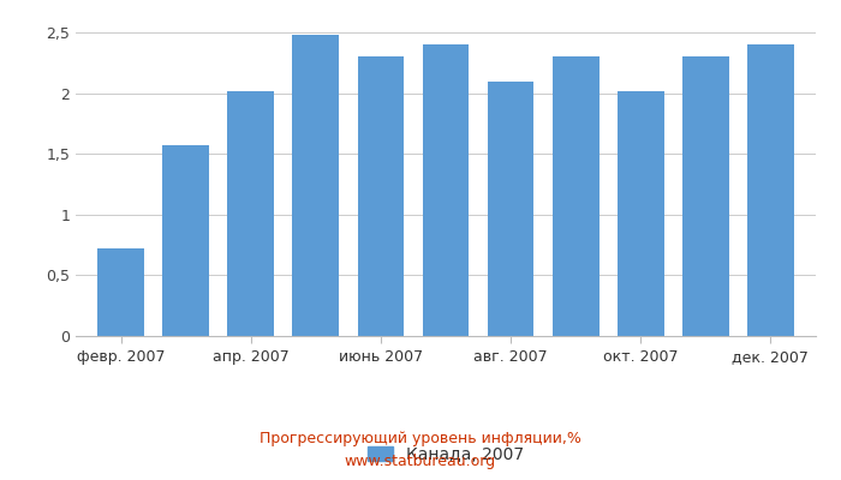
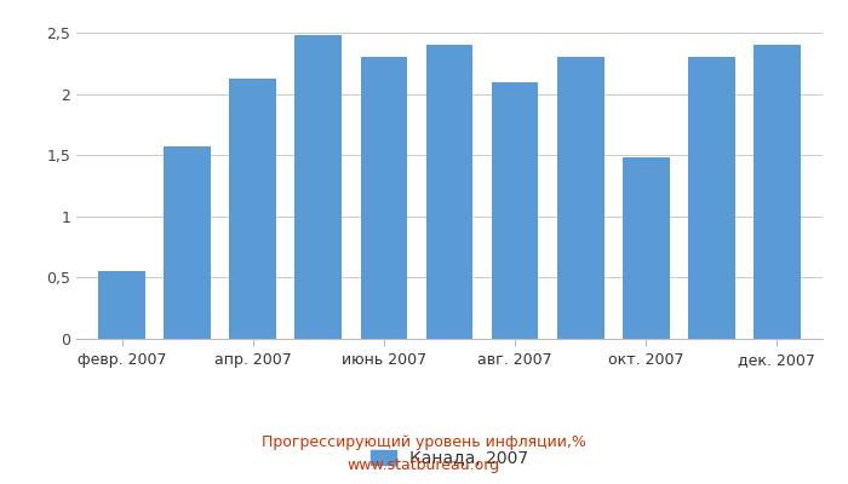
февр. 2007: 0,72 -> 0,55
апр. 2007: 2,02 -> 2,13
окт. 2007: 2,02 -> 1,48
